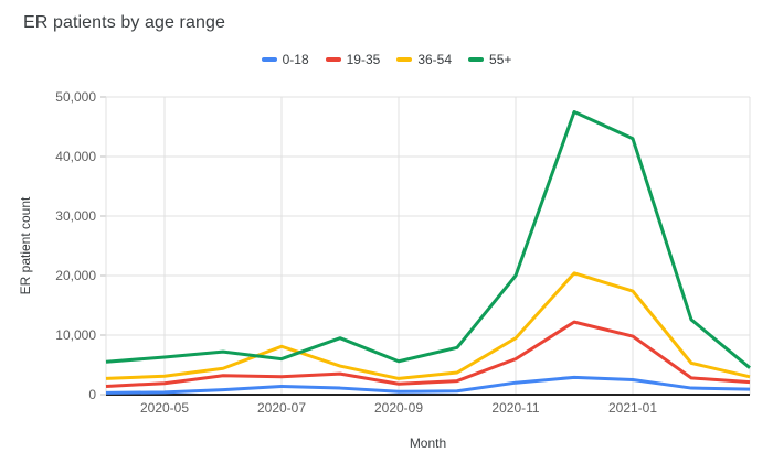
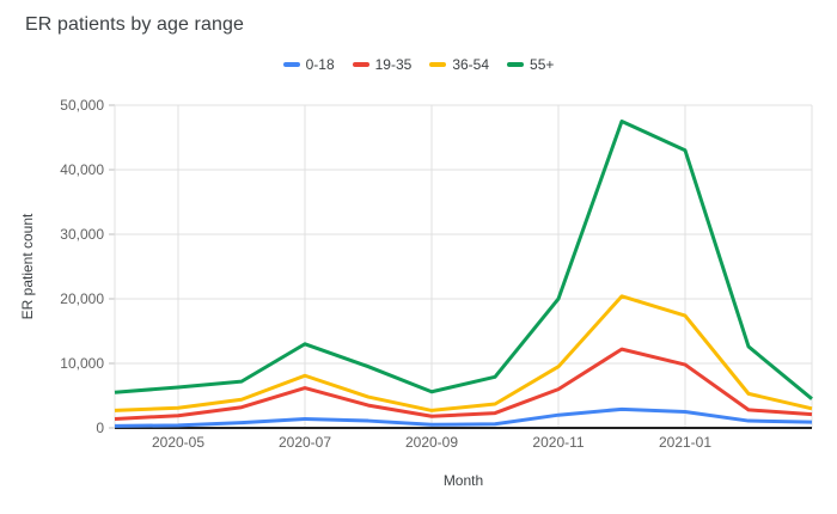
19-35/2020-07: 3000 -> 6000
55+/2020-07: 6000 -> 13000
